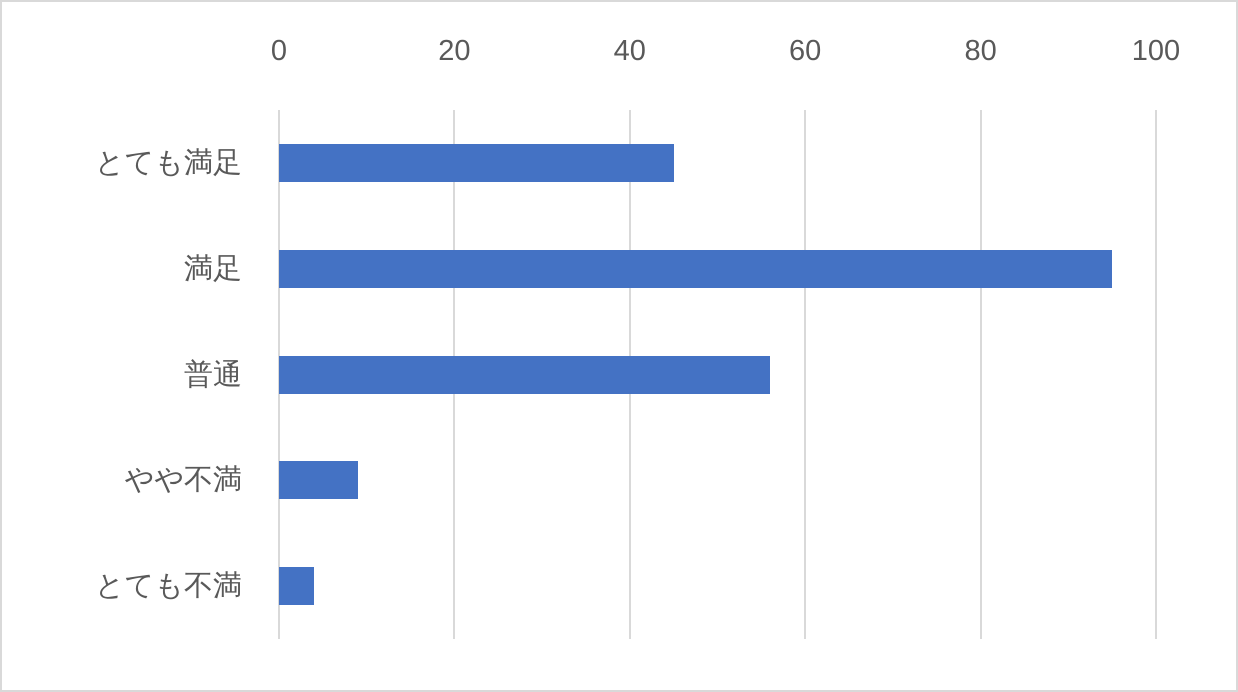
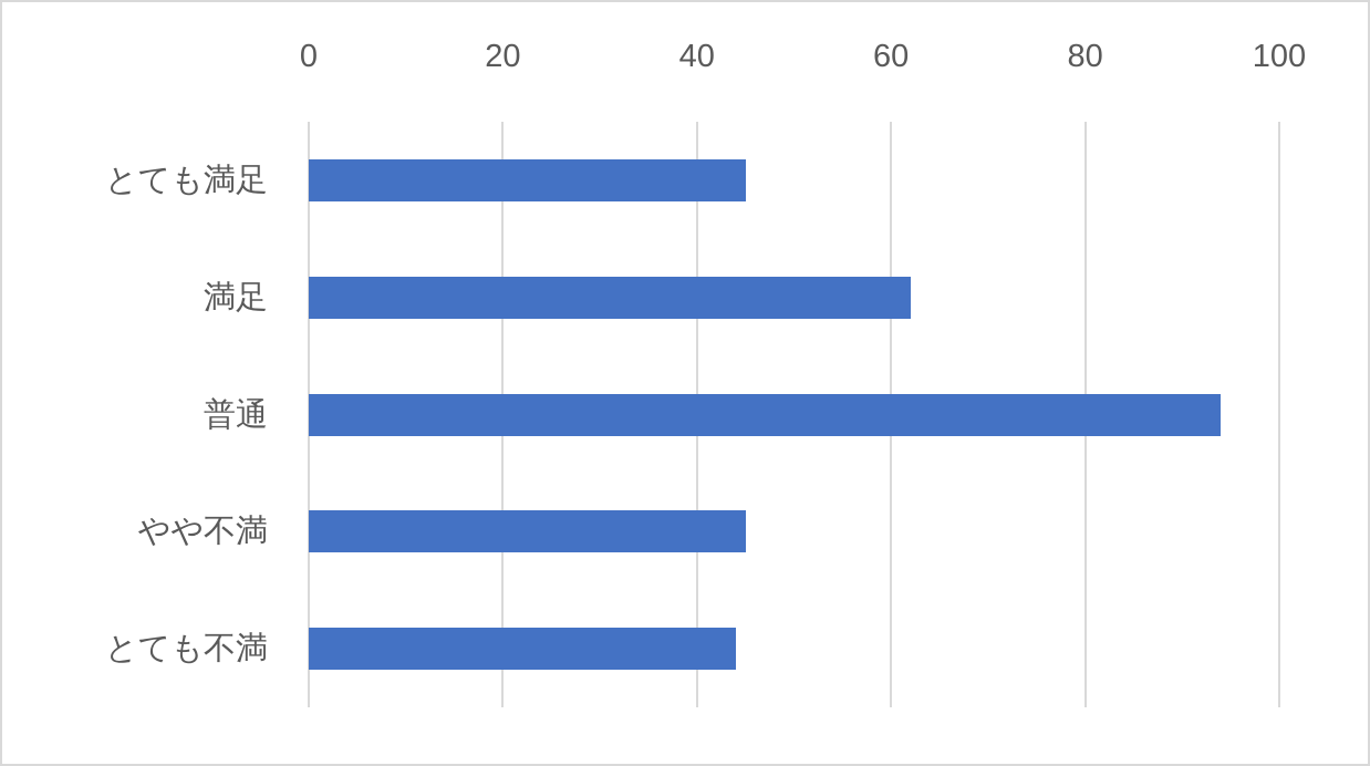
満足: 95 -> 62
普通: 56 -> 94
やや不満: 9 -> 45
とても不満: 4 -> 44
